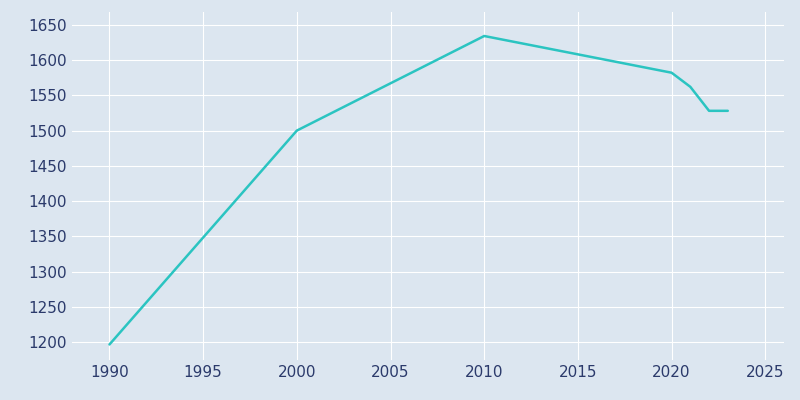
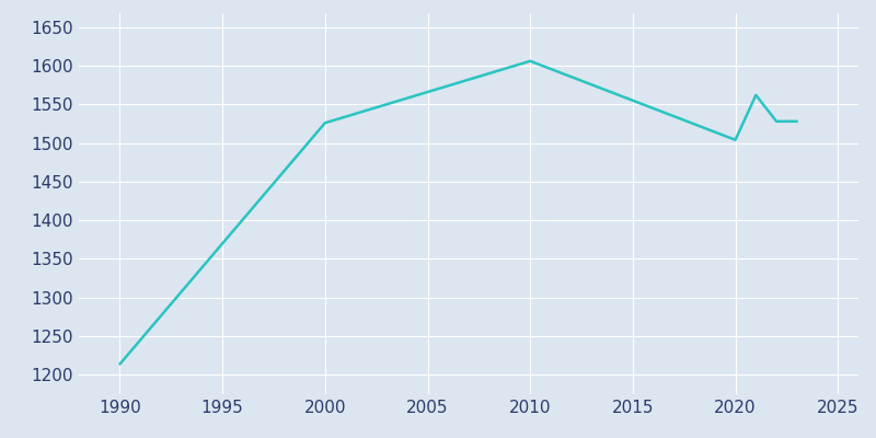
1990: 1197 -> 1214
2000: 1500 -> 1526
2010: 1634 -> 1606
2020: 1582 -> 1504
